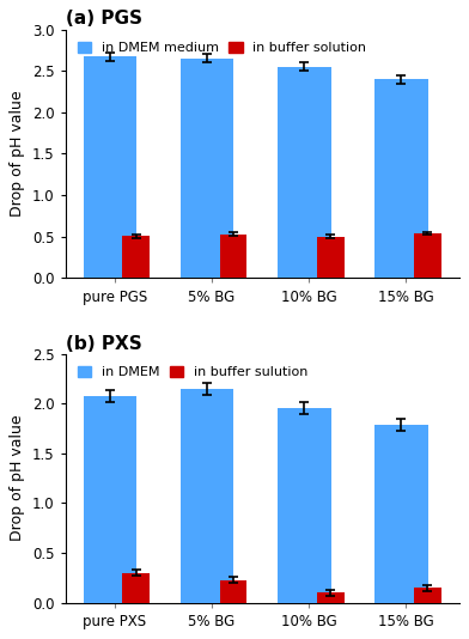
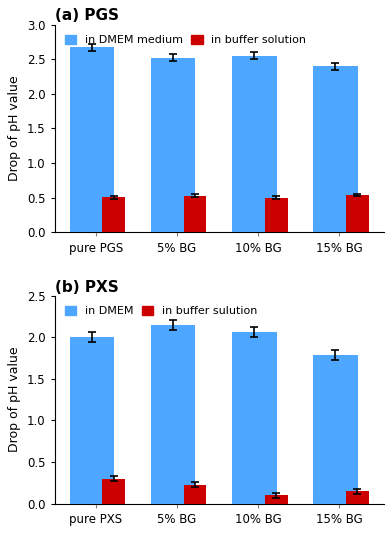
(a) PGS/in DMEM medium/5% BG: 2.65 -> 2.52
(b) PXS/in DMEM/pure PXS: 2.08 -> 2.00
(b) PXS/in DMEM/10% BG: 1.96 -> 2.06
